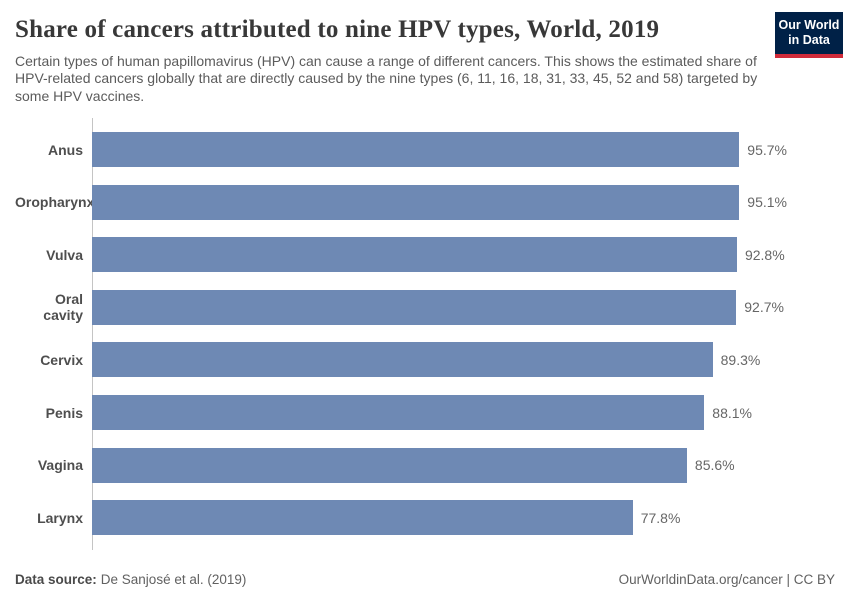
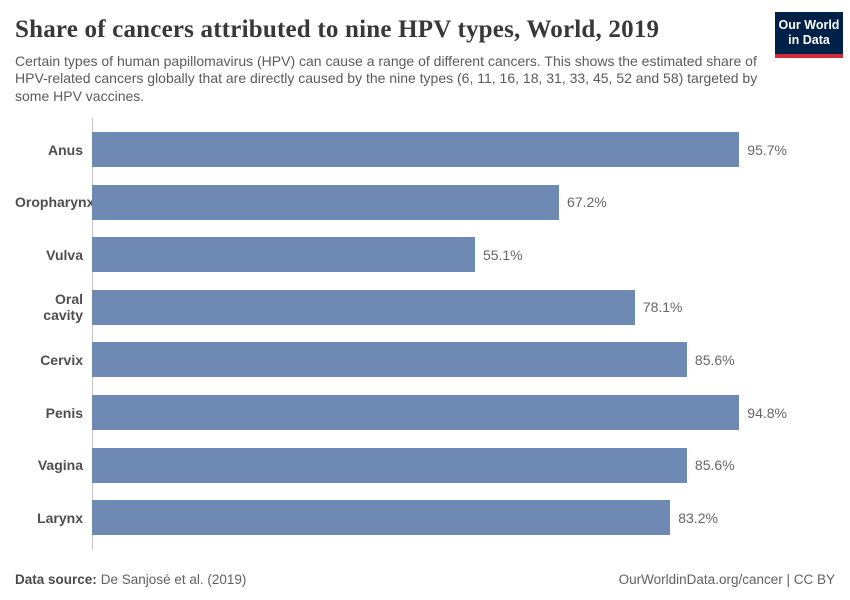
Oropharynx: 95.1% -> 67.2%
Vulva: 92.8% -> 55.1%
Oral cavity: 92.7% -> 78.1%
Cervix: 89.3% -> 85.6%
Penis: 88.1% -> 94.8%
Larynx: 77.8% -> 83.2%
